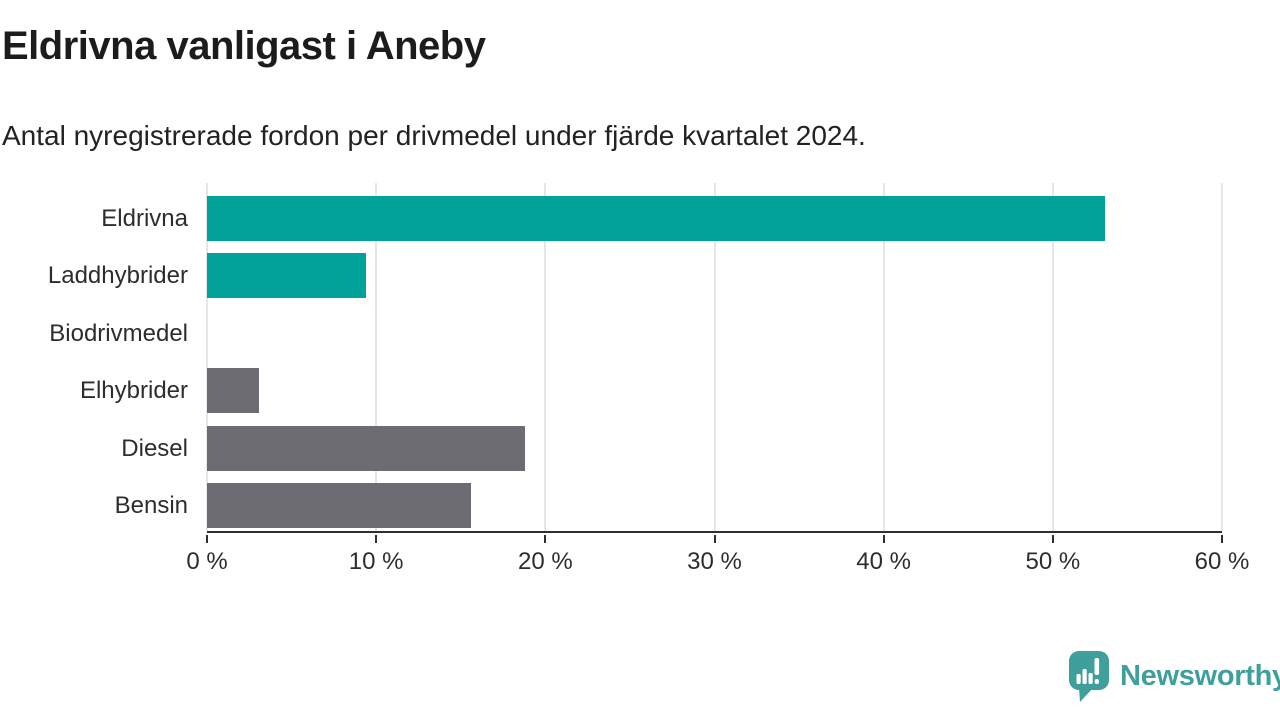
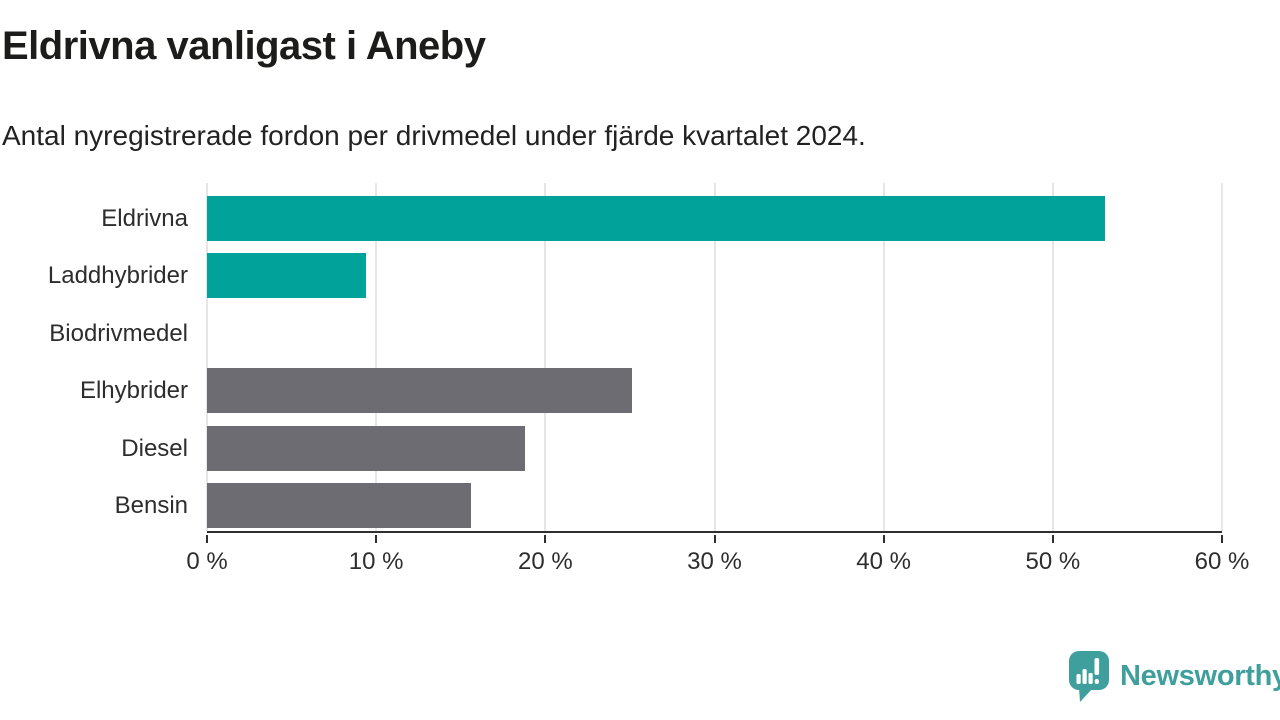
Elhybrider: 3.1% -> 25.1%
